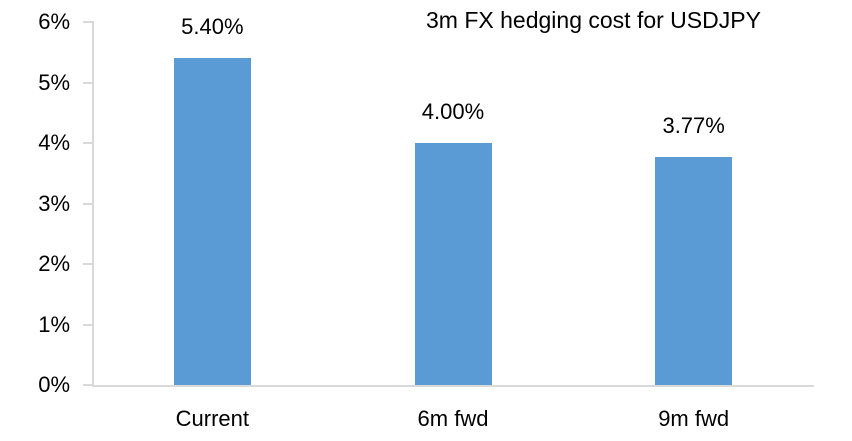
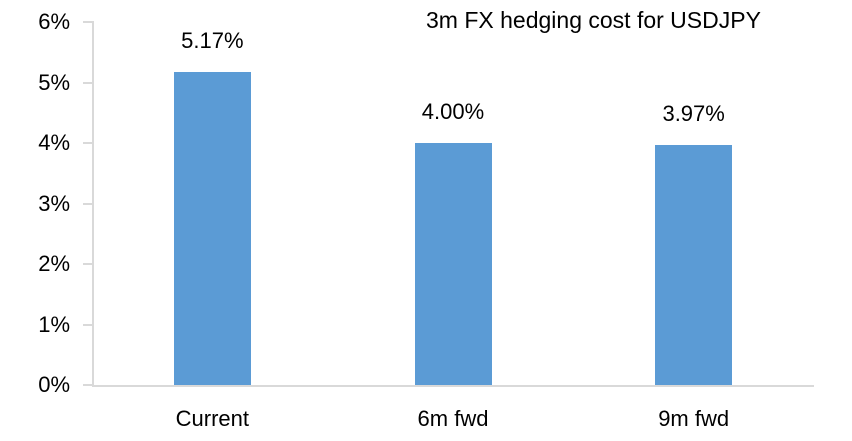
Current: 5.40% -> 5.17%
9m fwd: 3.77% -> 3.97%
